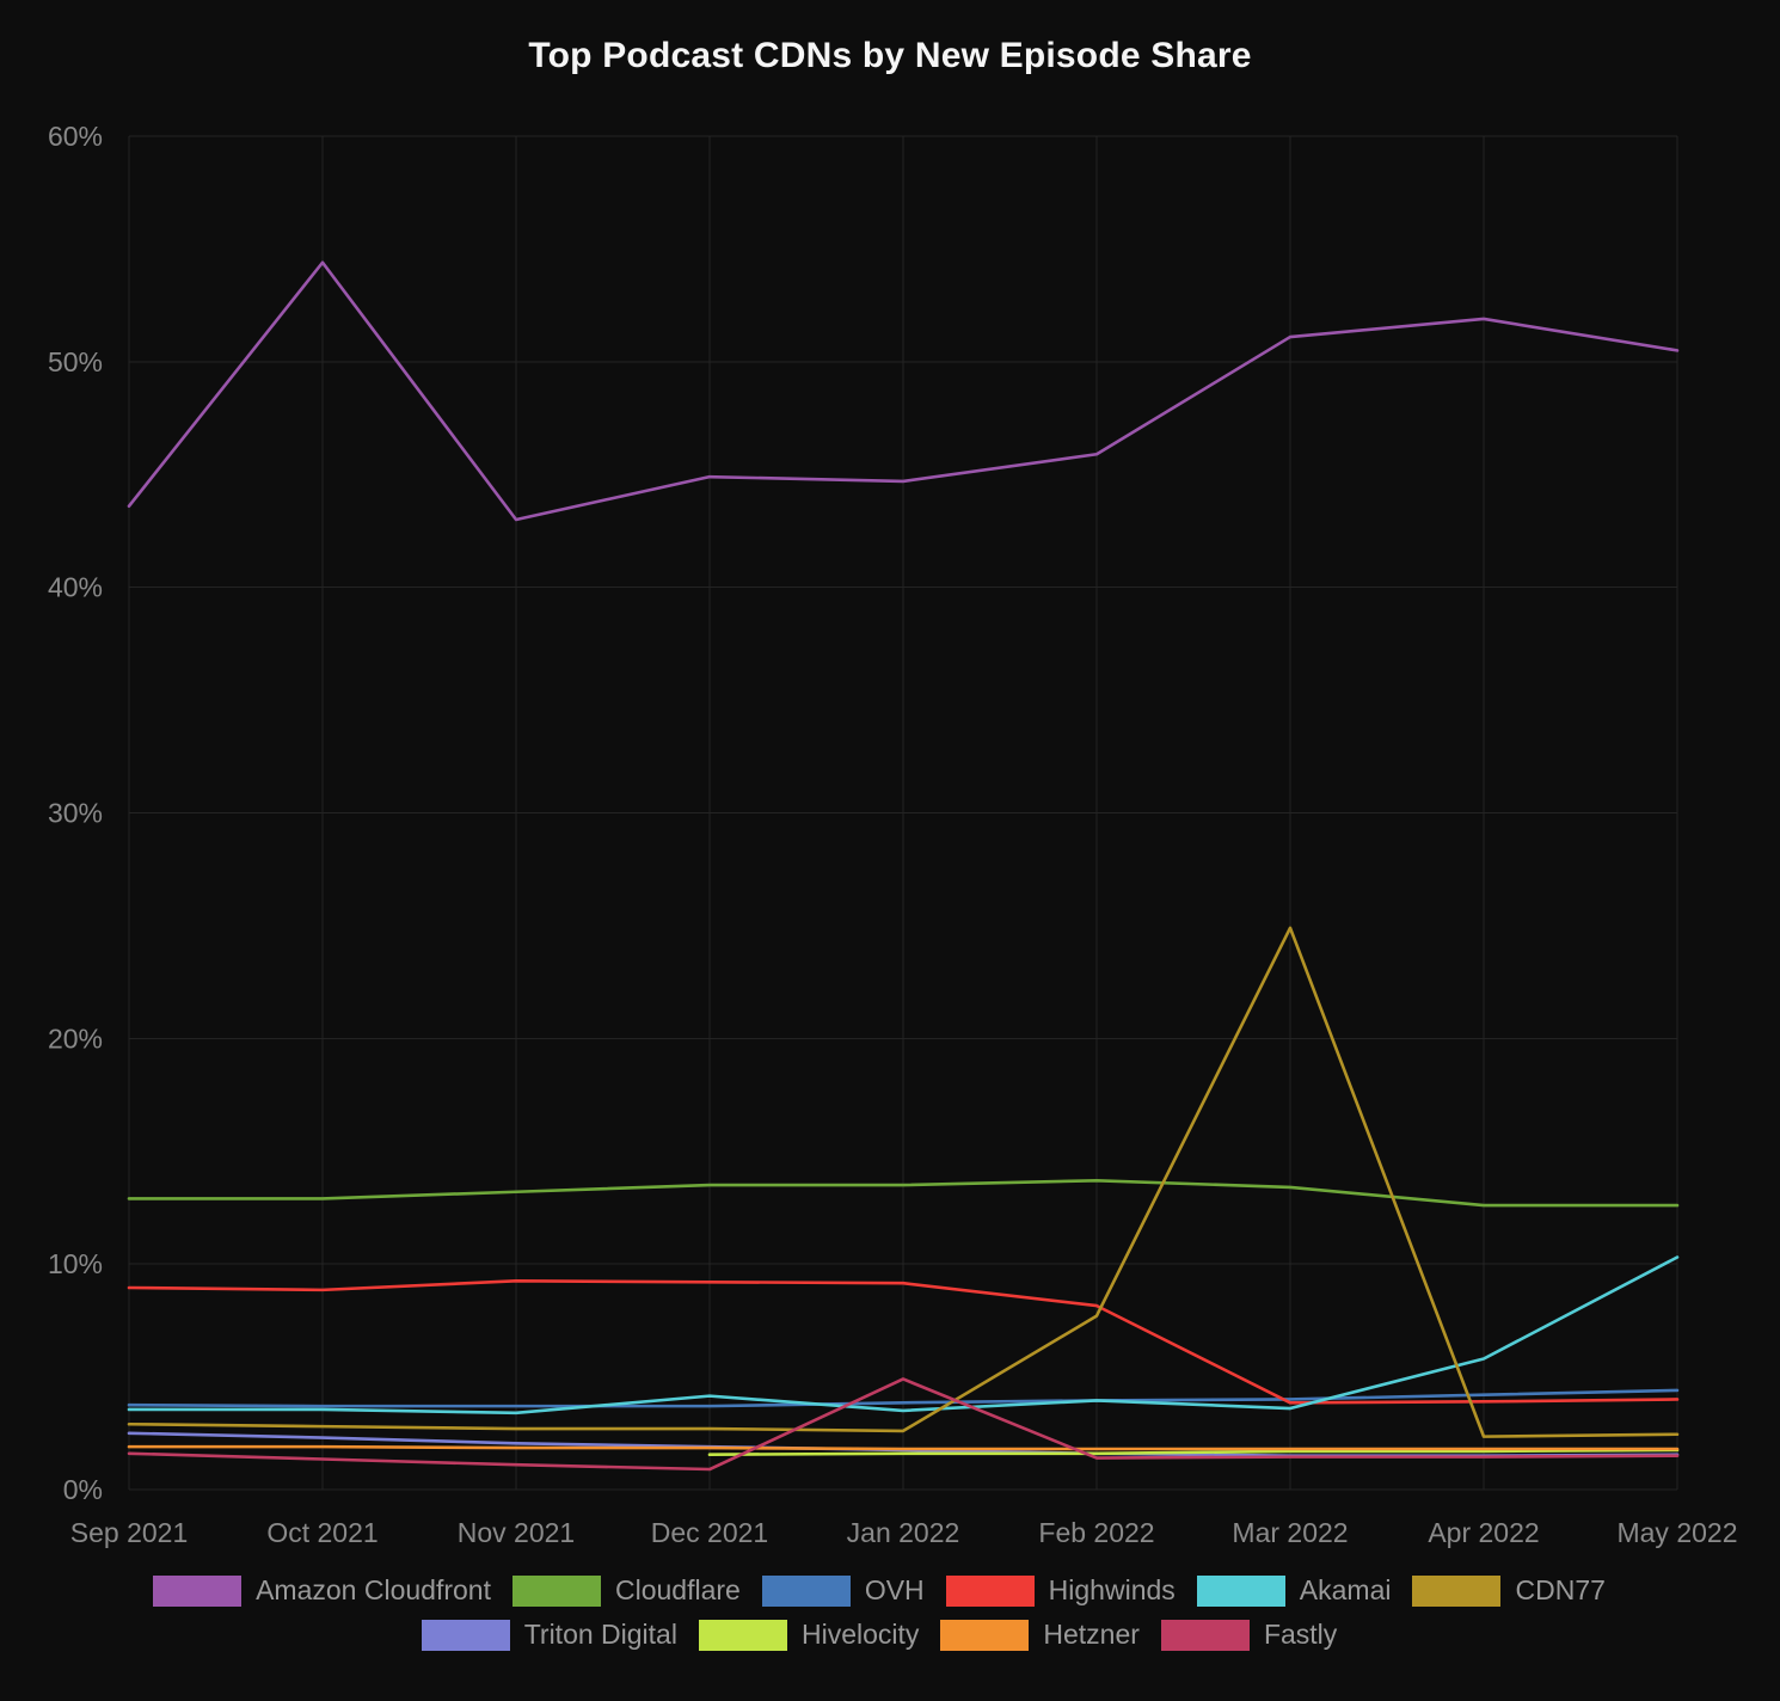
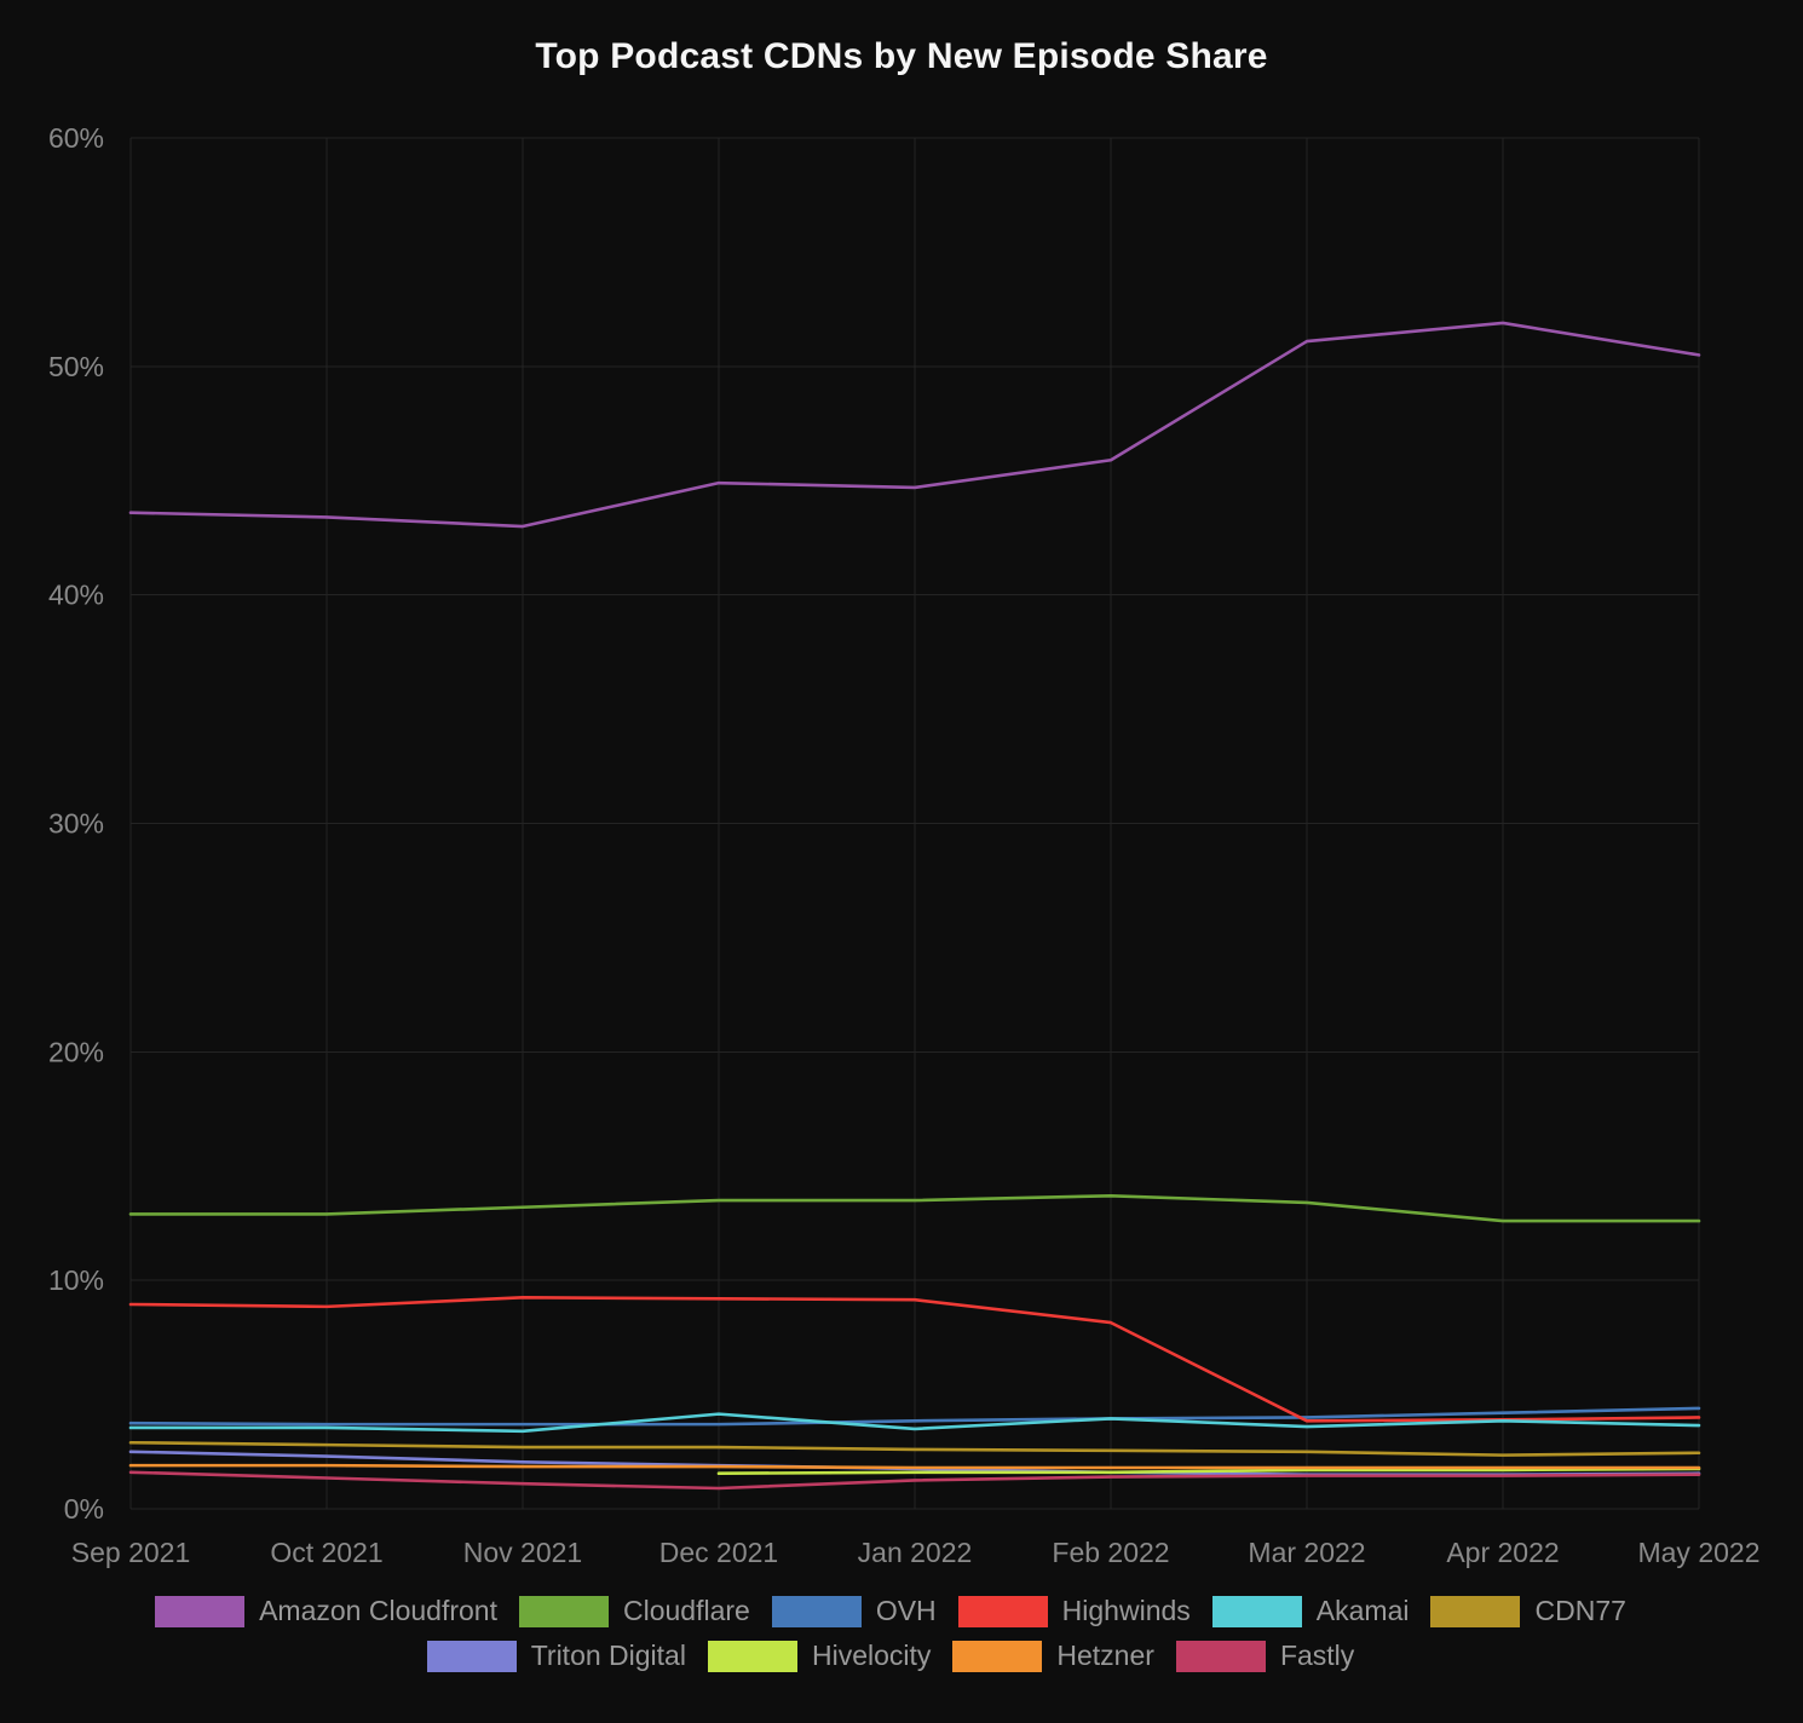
Amazon Cloudfront/Oct 2021: 54.4% -> 43.4%
Fastly/Jan 2022: 4.9% -> 1.2%
CDN77/Feb 2022: 7.7% -> 2.5%
CDN77/Mar 2022: 24.9% -> 2.5%
Akamai/Apr 2022: 5.8% -> 3.9%
Akamai/May 2022: 10.3% -> 3.6%
